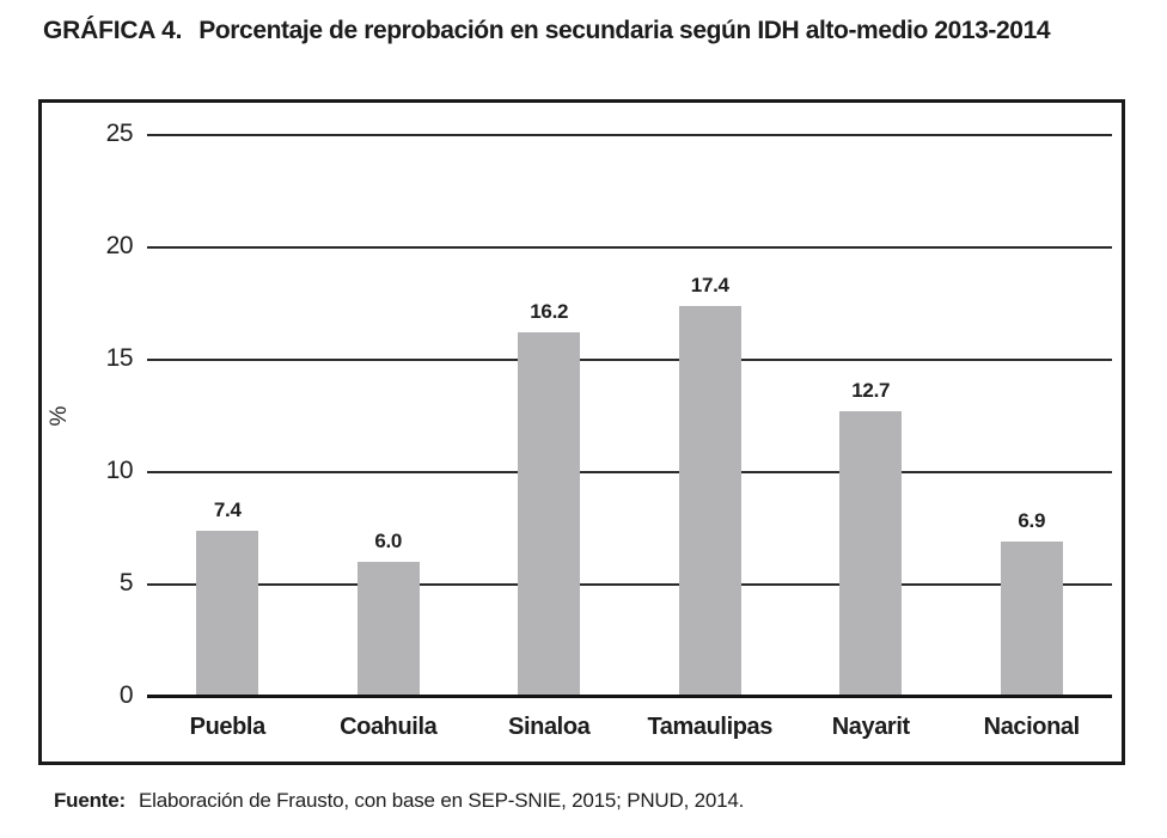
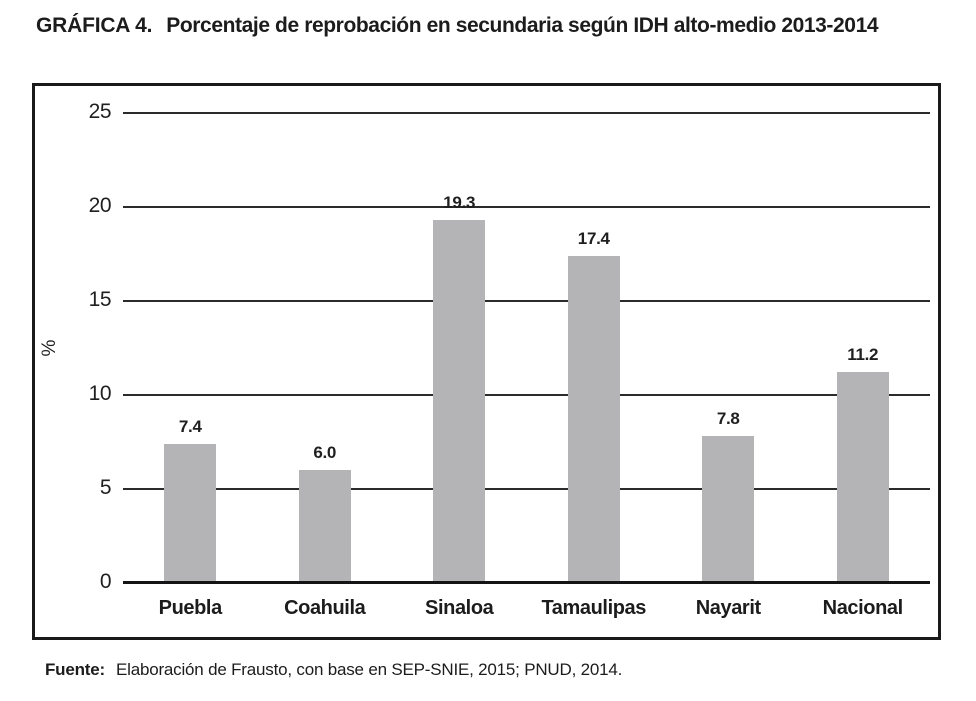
Sinaloa: 16.2 -> 19.3
Nayarit: 12.7 -> 7.8
Nacional: 6.9 -> 11.2
